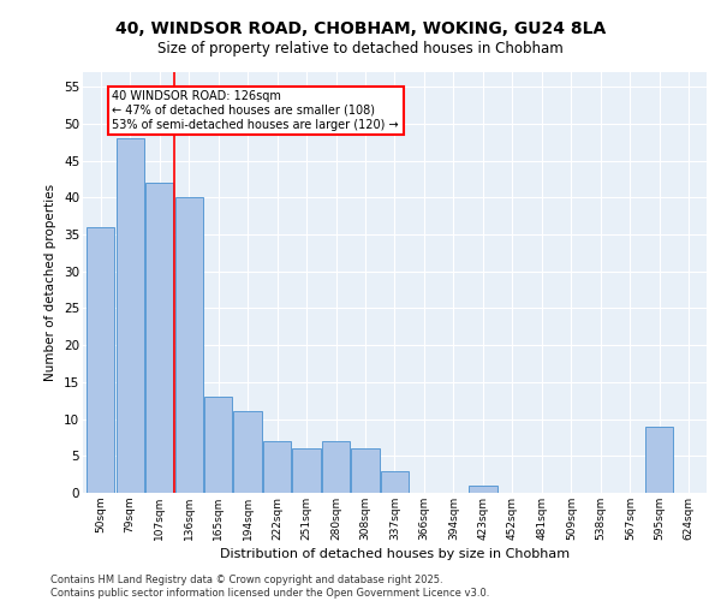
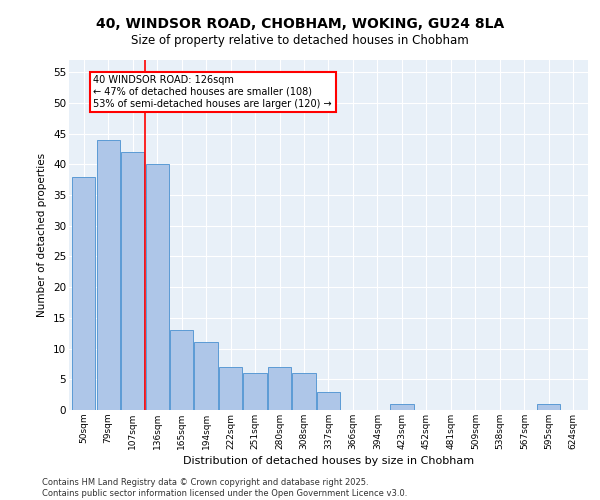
50sqm: 36 -> 38
79sqm: 48 -> 44
595sqm: 9 -> 1
